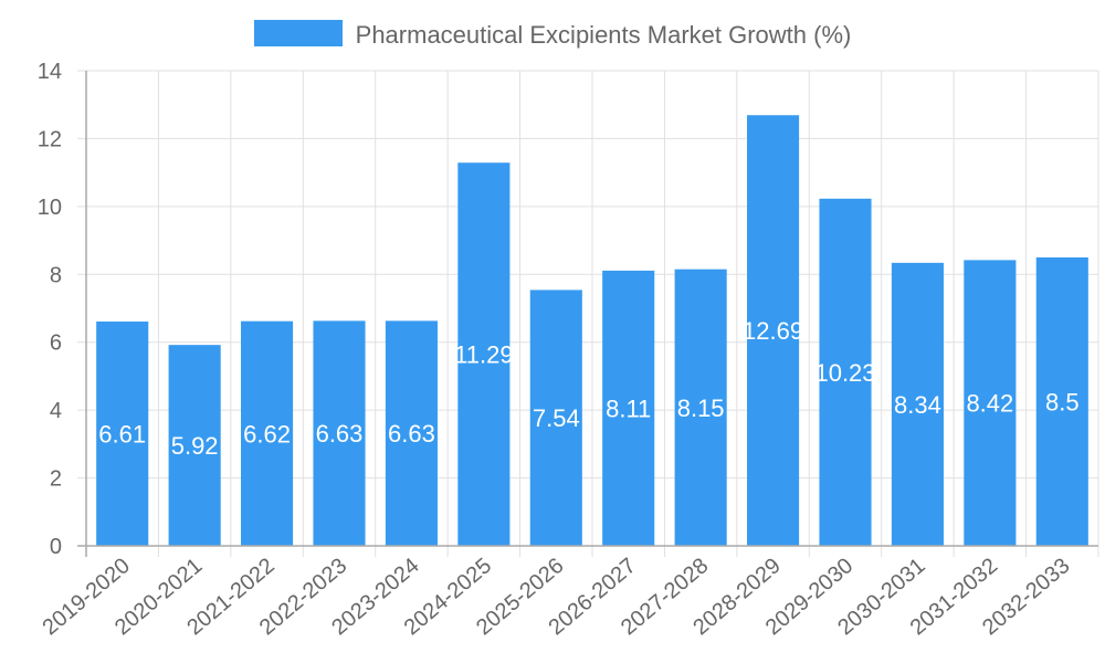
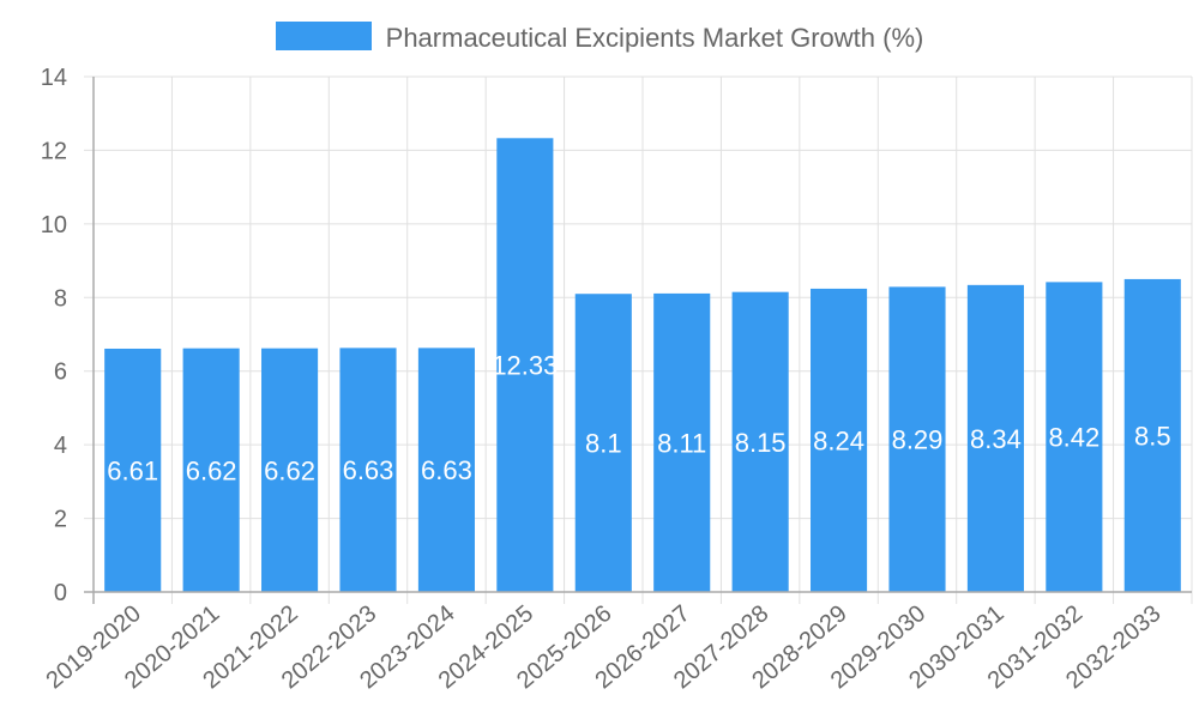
2020-2021: 5.92 -> 6.62
2024-2025: 11.29 -> 12.33
2025-2026: 7.54 -> 8.1
2028-2029: 12.69 -> 8.24
2029-2030: 10.23 -> 8.29
